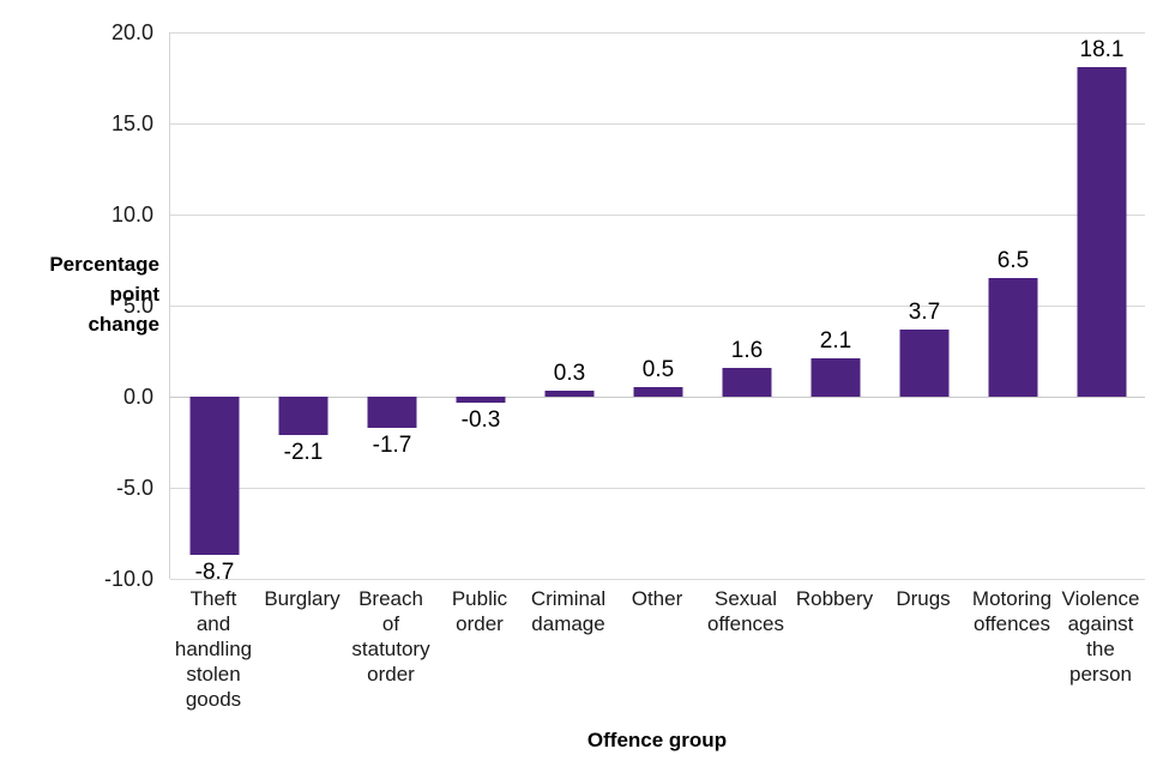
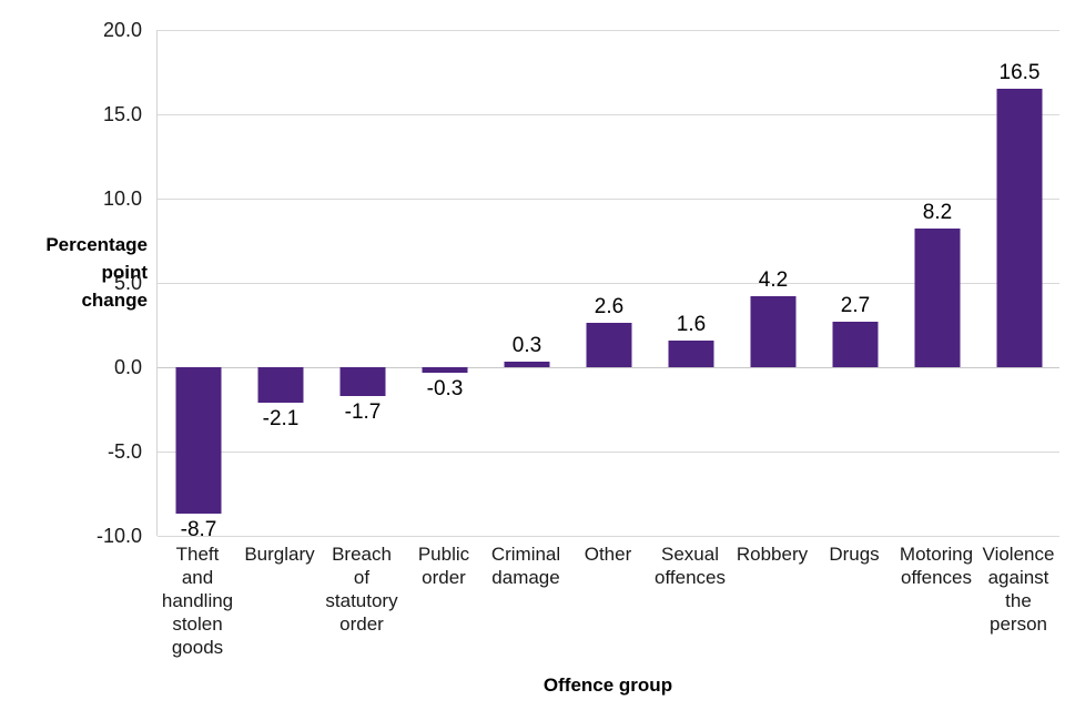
Other: 0.5 -> 2.6
Robbery: 2.1 -> 4.2
Drugs: 3.7 -> 2.7
Motoring offences: 6.5 -> 8.2
Violence against the person: 18.1 -> 16.5
